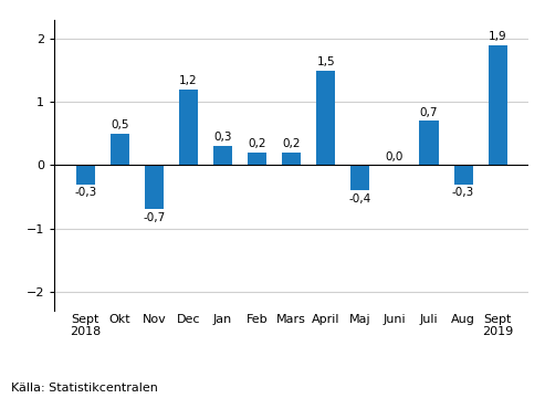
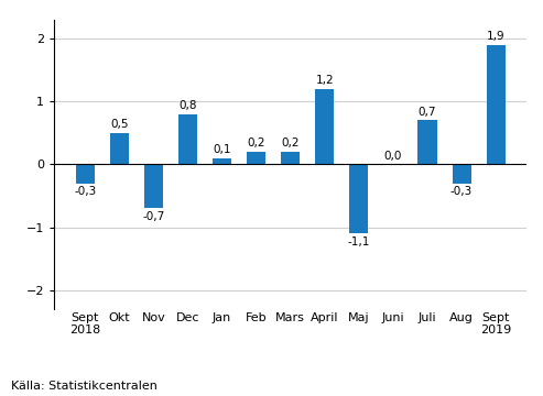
Dec: 1,2 -> 0,8
Jan: 0,3 -> 0,1
April: 1,5 -> 1,2
Maj: -0,4 -> -1,1
